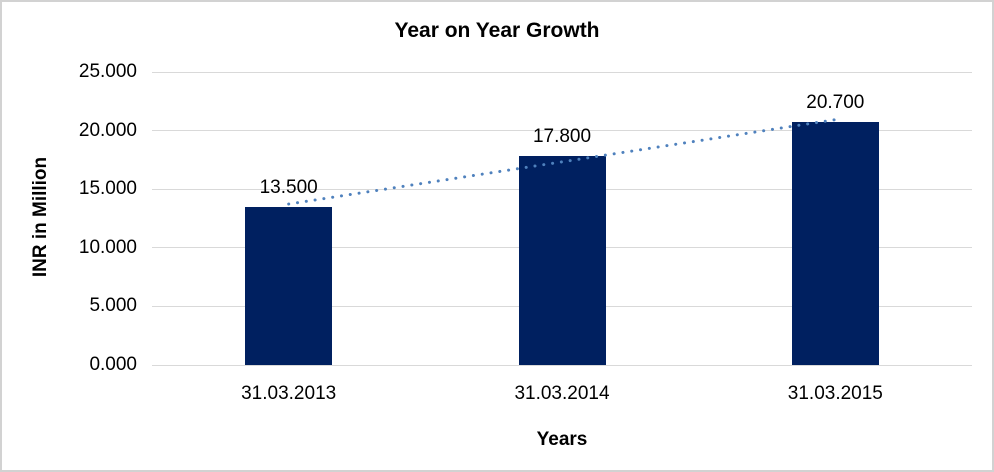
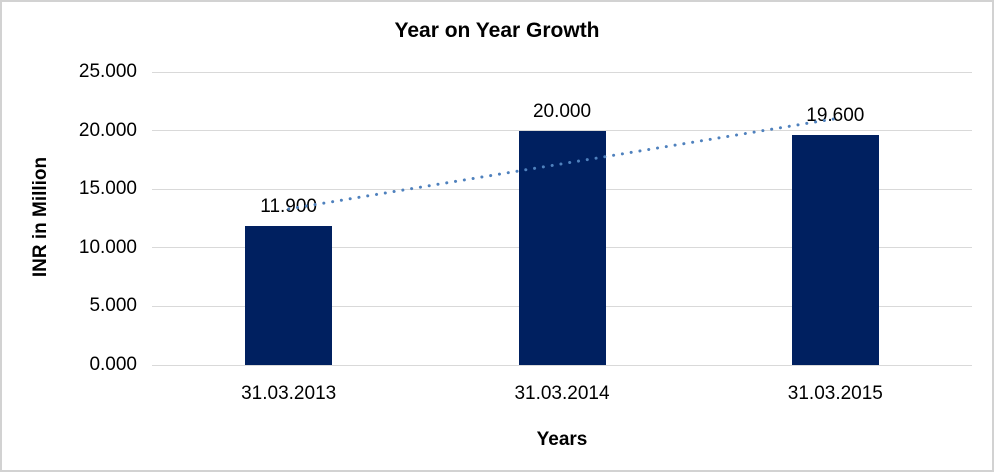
31.03.2013: 13.500 -> 11.900
31.03.2014: 17.800 -> 20.000
31.03.2015: 20.700 -> 19.600
